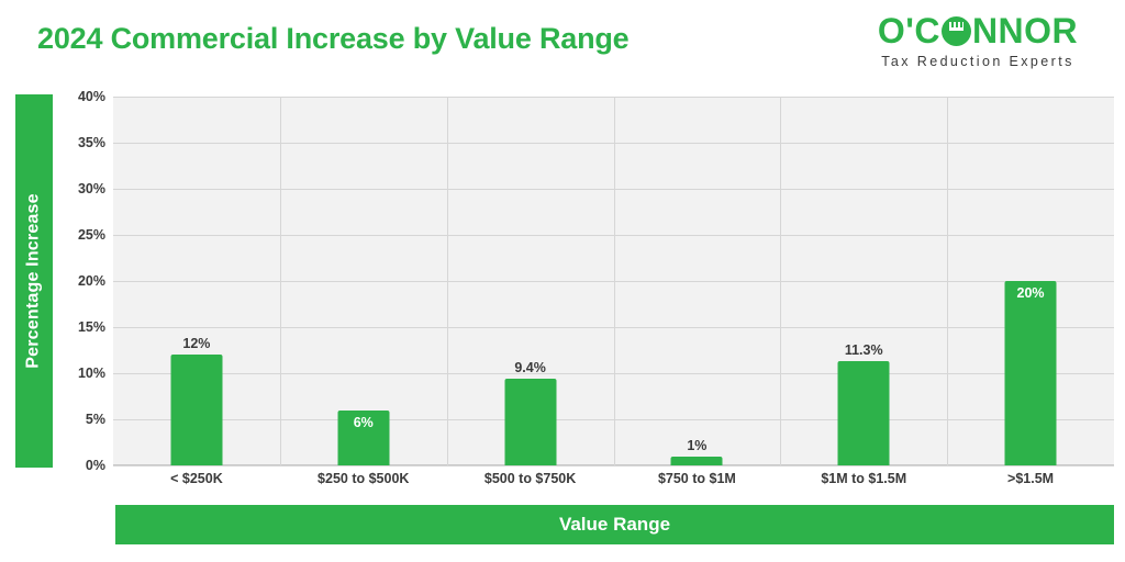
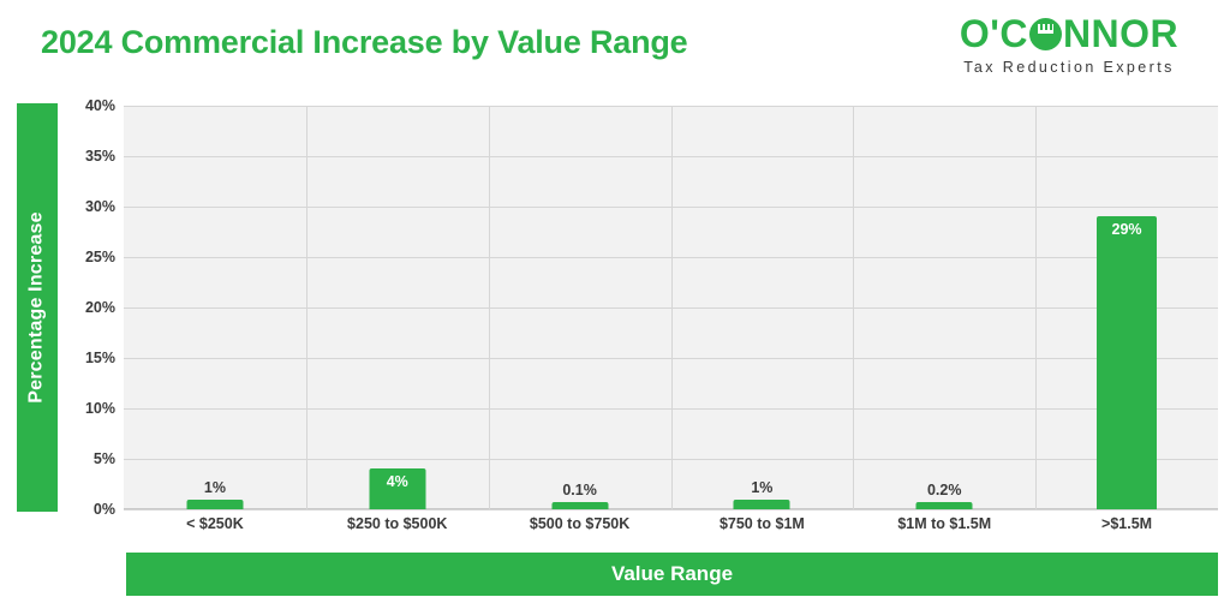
< $250K: 12% -> 1%
$250 to $500K: 6% -> 4%
$500 to $750K: 9.4% -> 0.1%
$1M to $1.5M: 11.3% -> 0.2%
>$1.5M: 20% -> 29%
